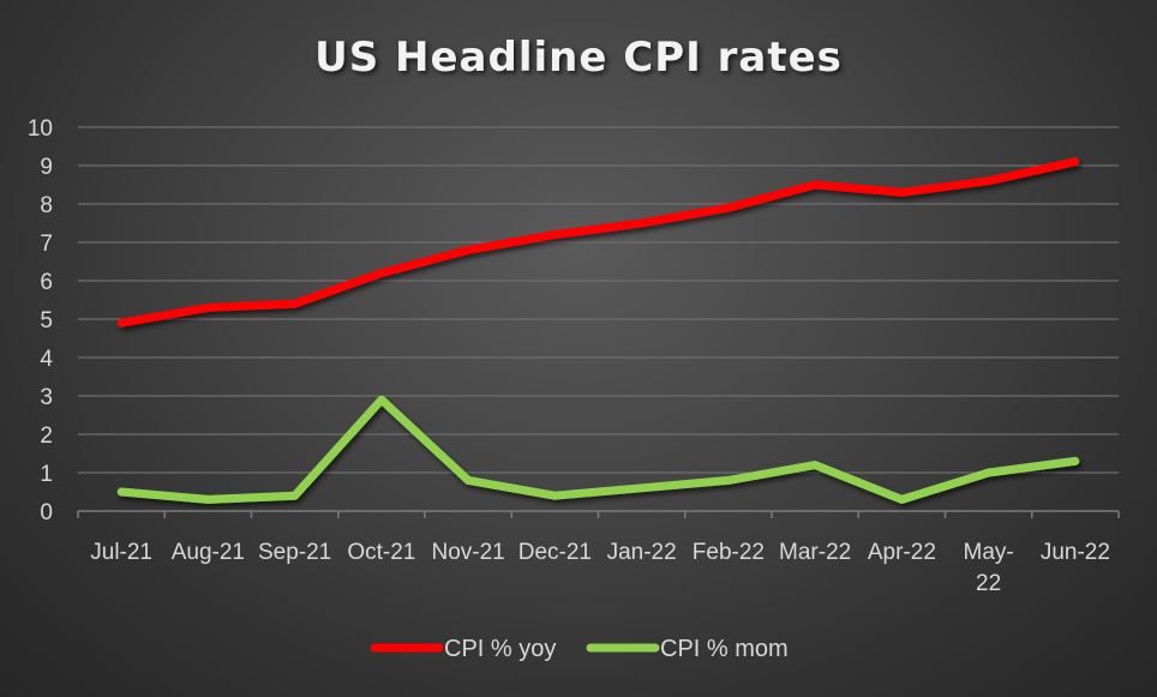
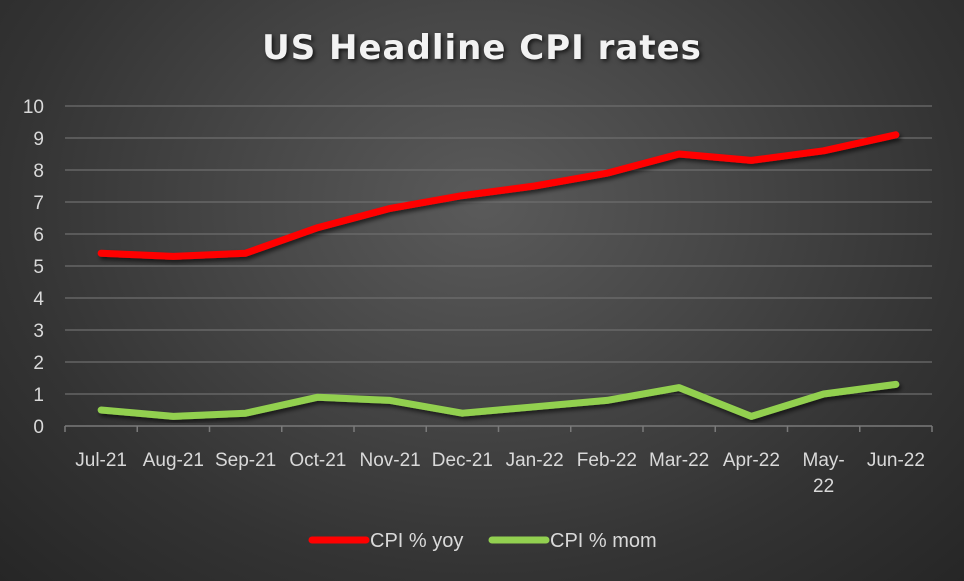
CPI % yoy/Jul-21: 4.9 -> 5.4
CPI % mom/Oct-21: 2.9 -> 0.9
